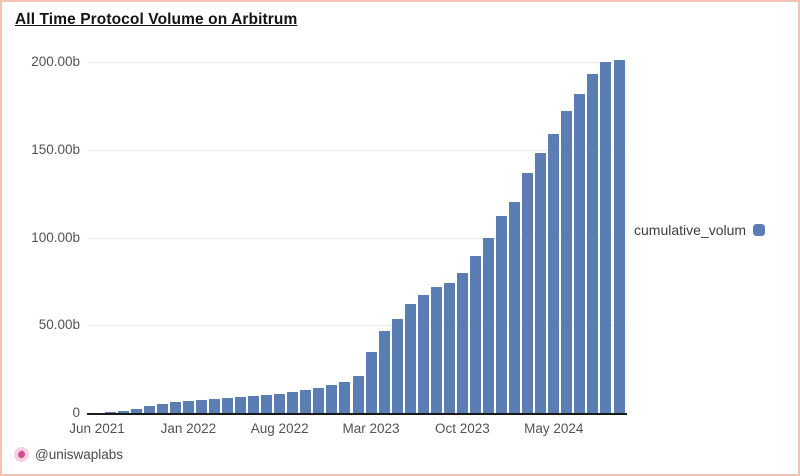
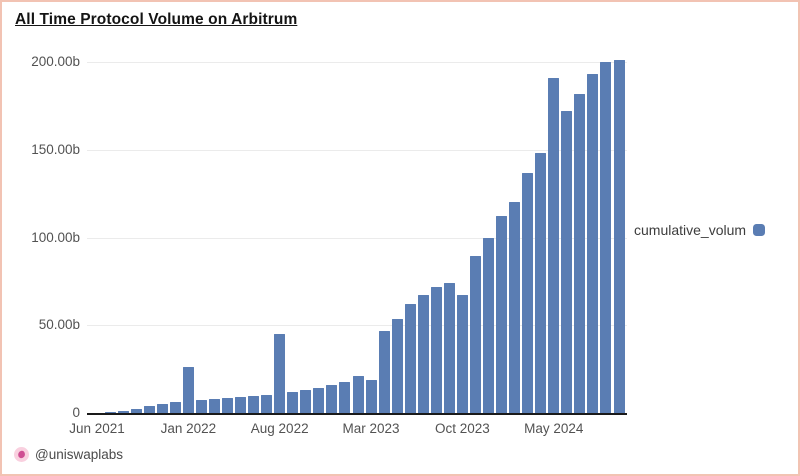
Jan 2022: 7b -> 26b
Aug 2022: 11b -> 45b
Mar 2023: 35b -> 19b
Oct 2023: 80b -> 67b
May 2024: 159b -> 191b
